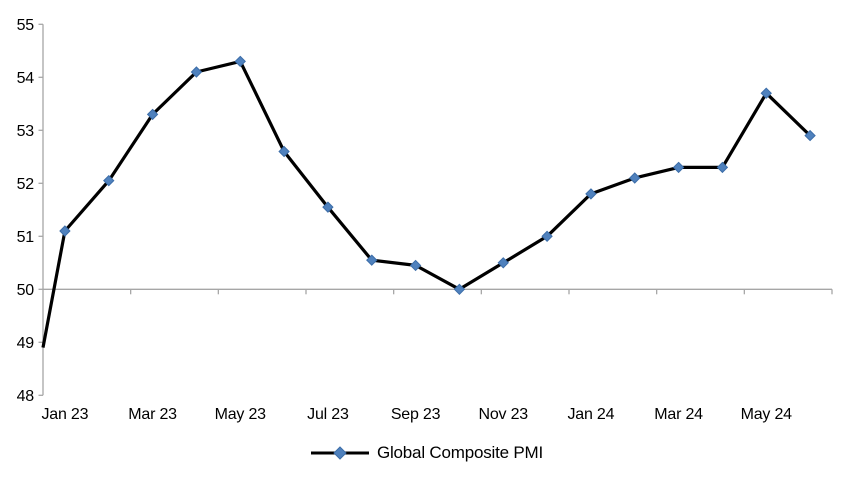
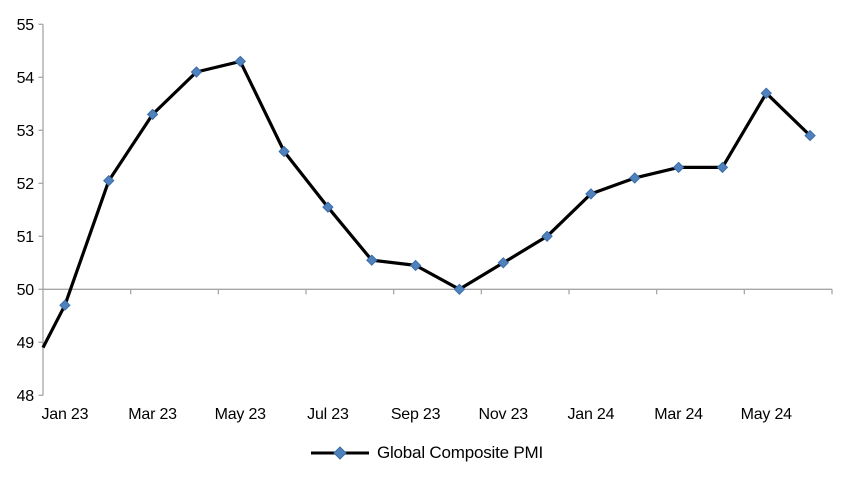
Jan 23: 51.1 -> 49.7
